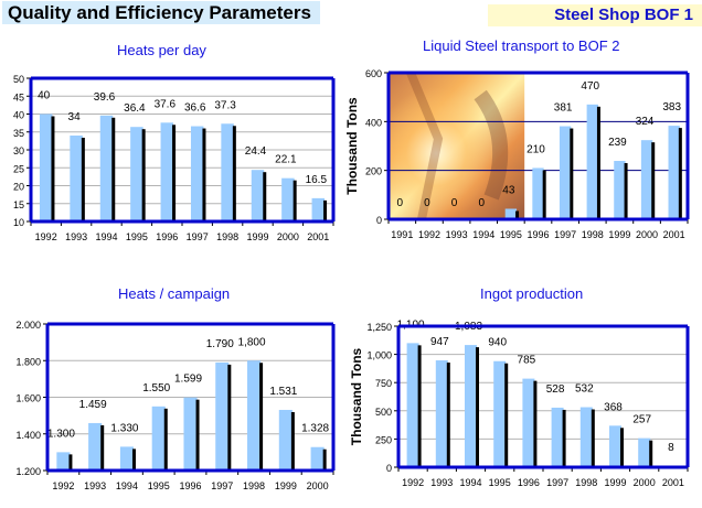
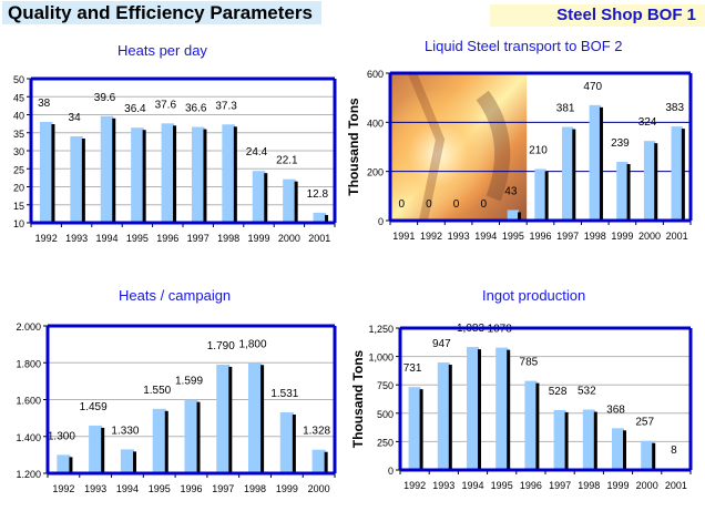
Heats per day/1992: 40 -> 38
Heats per day/2001: 16.5 -> 12.8
Ingot production/1992: 1,100 -> 731
Ingot production/1995: 940 -> 1078
